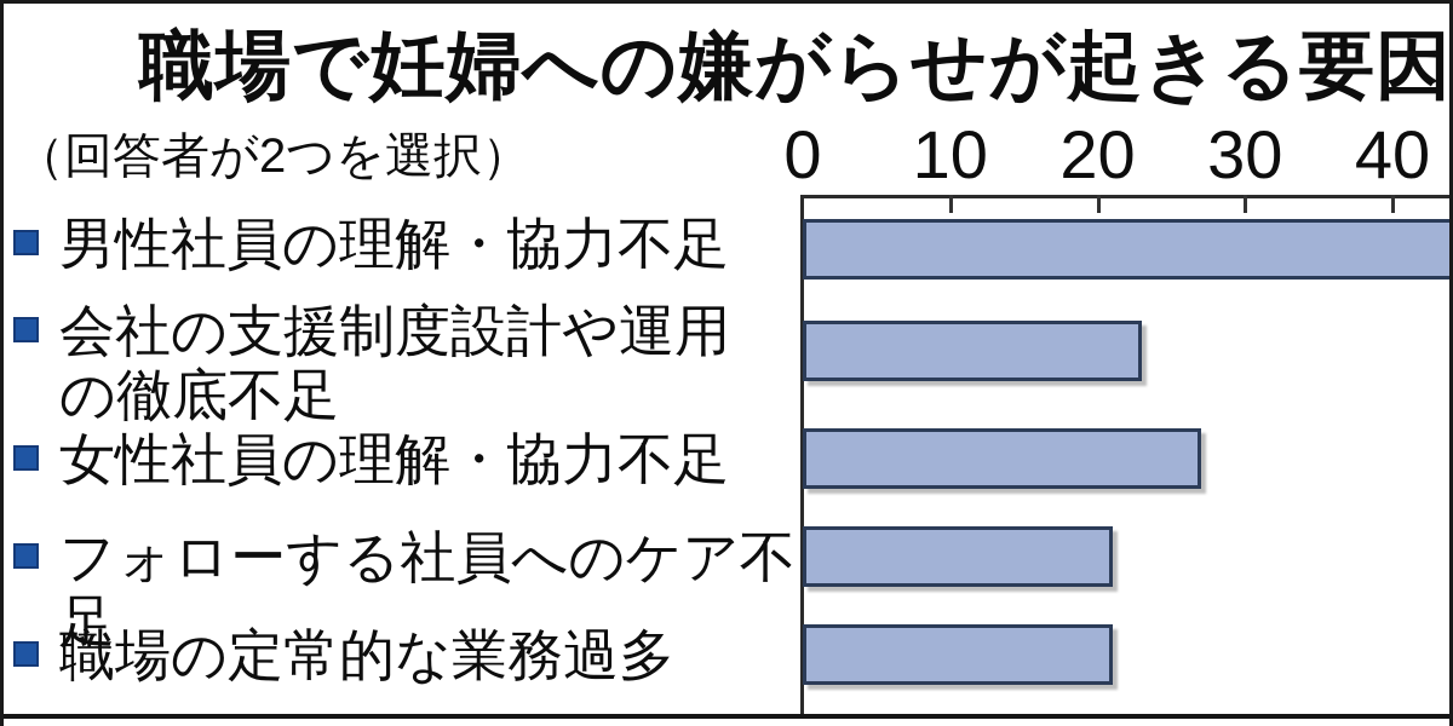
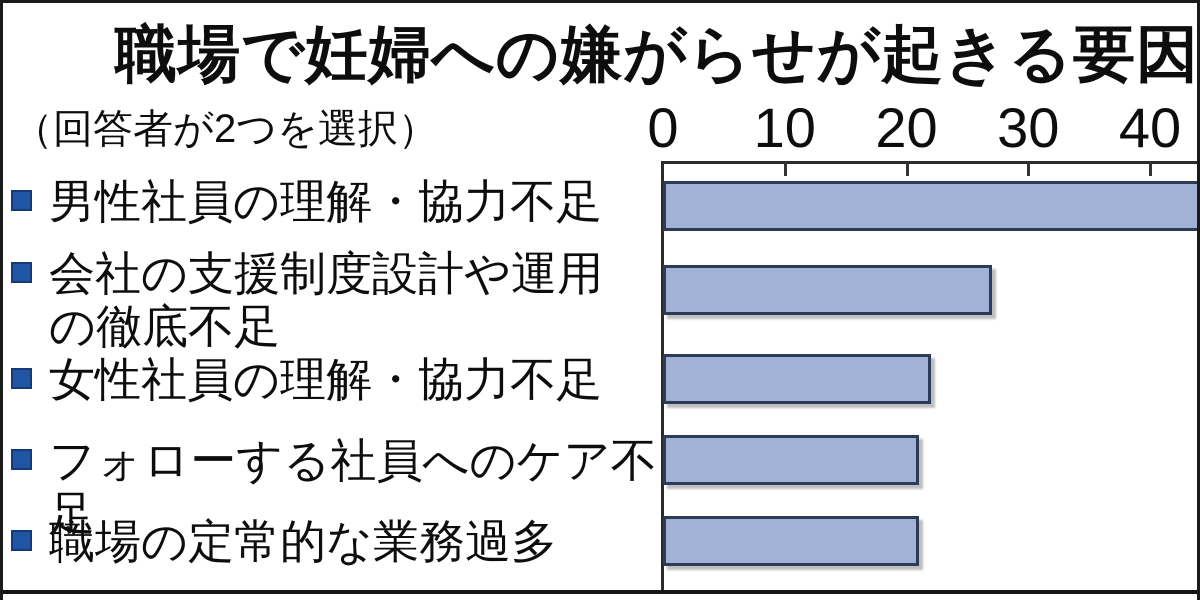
会社の支援制度設計や運用 の徹底不足: 23 -> 27
女性社員の理解・協力不足: 27 -> 22
